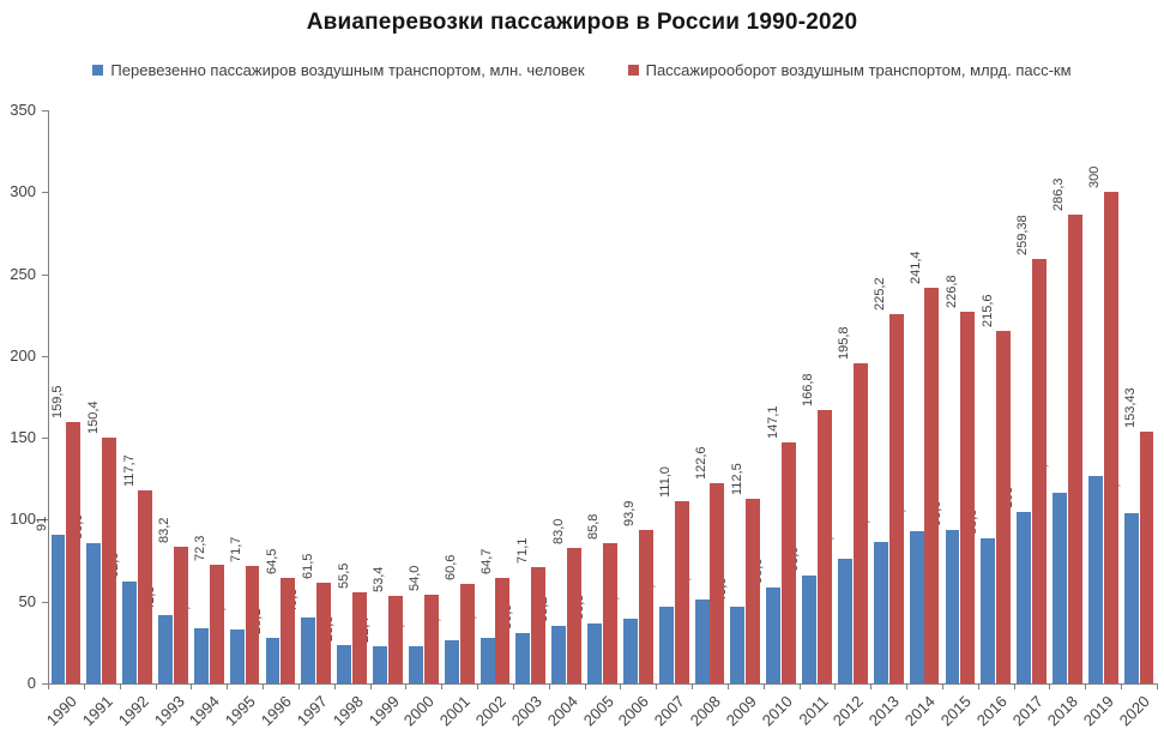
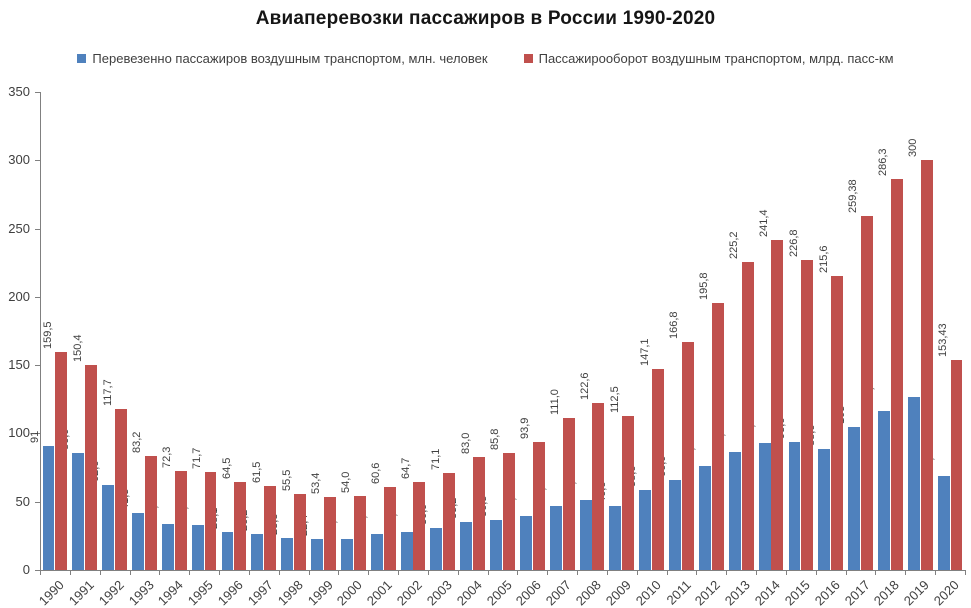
Перевезенно пассажиров воздушным транспортом, млн. человек/1997: 40,5 -> 26,2
Перевезенно пассажиров воздушным транспортом, млн. человек/2020: 103,89 -> 69,17
